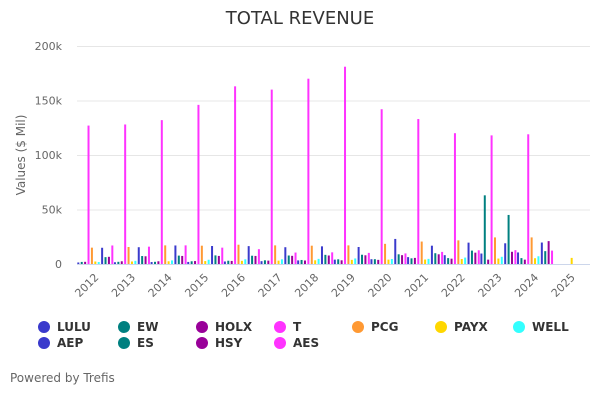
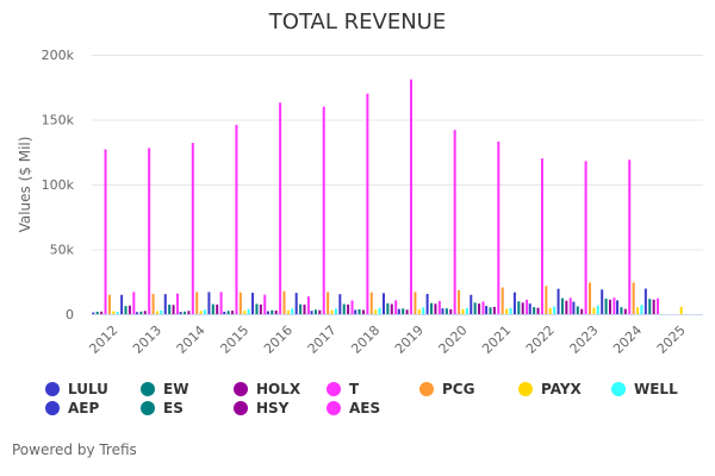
AEP/2020: 23k -> 15k
EW/2023: 63k -> 6k
ES/2023: 45k -> 12k
HSY/2024: 21k -> 11k
